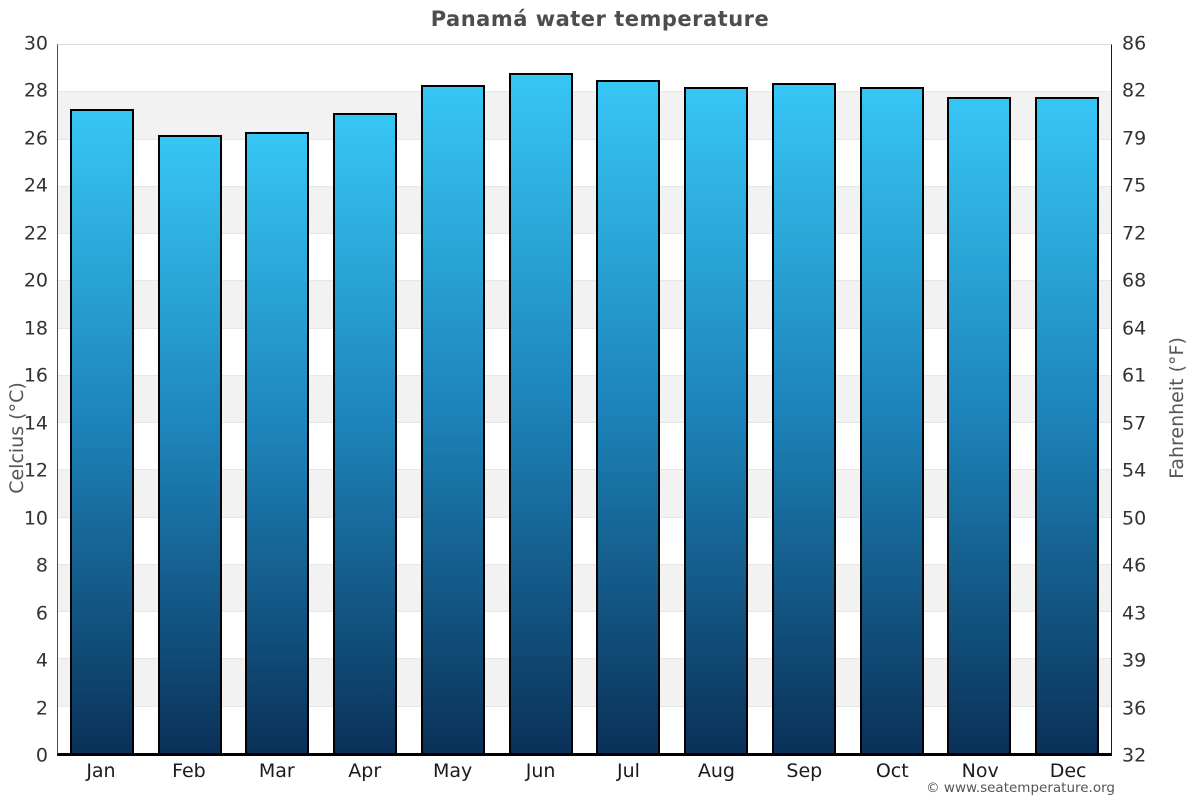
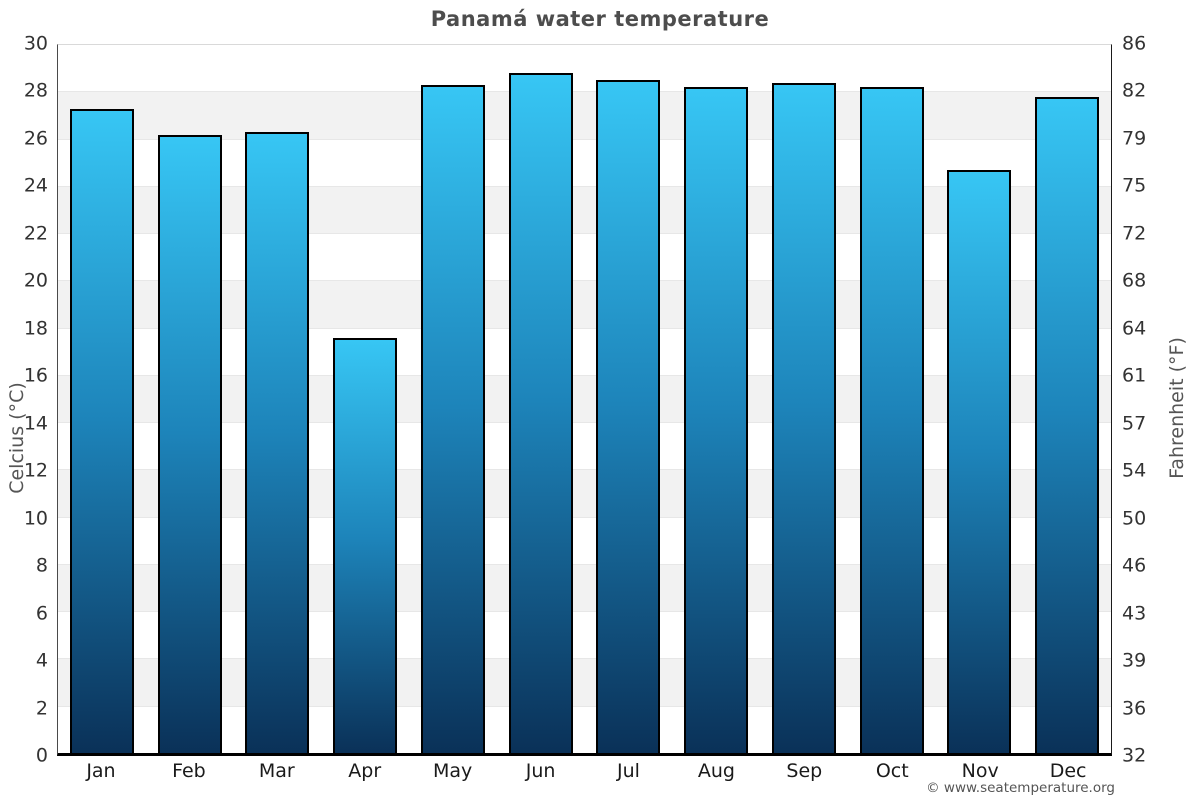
Apr: 27.1 -> 17.6
Nov: 27.8 -> 24.7
